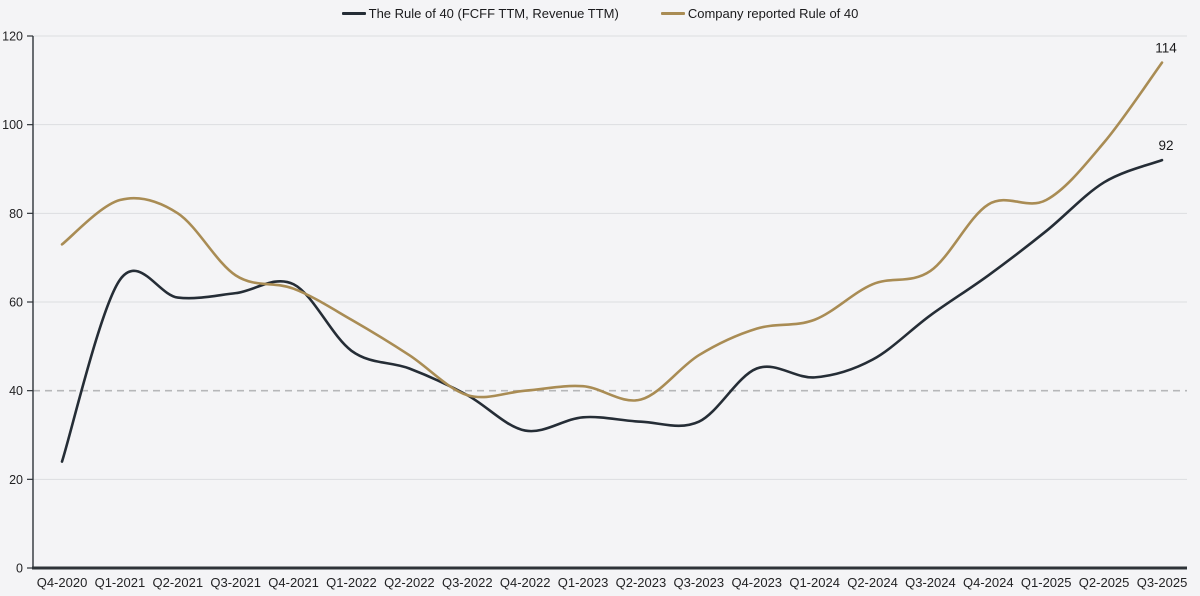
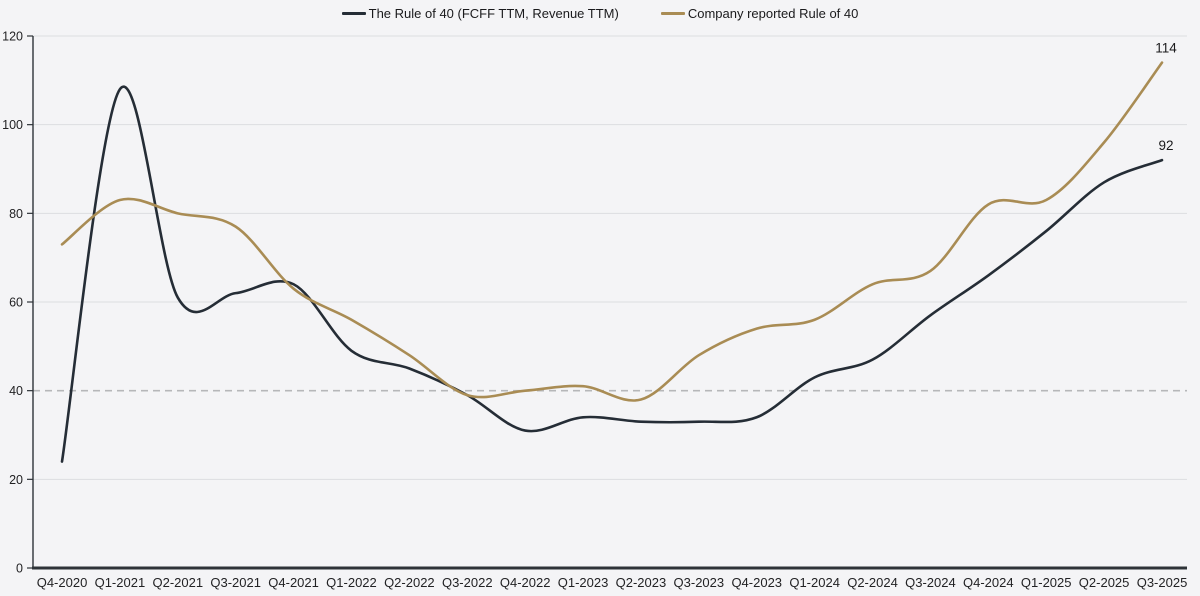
The Rule of 40 (FCFF TTM, Revenue TTM)/Q1-2021: 65 -> 108
Company reported Rule of 40/Q3-2021: 66 -> 77
The Rule of 40 (FCFF TTM, Revenue TTM)/Q4-2023: 45 -> 34
